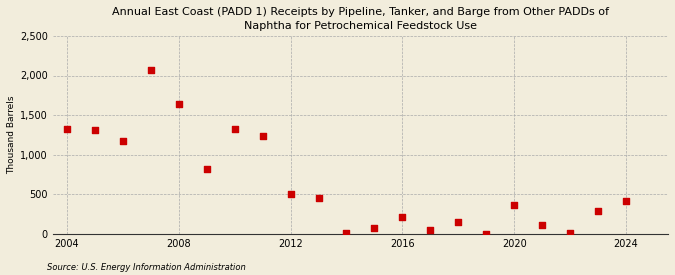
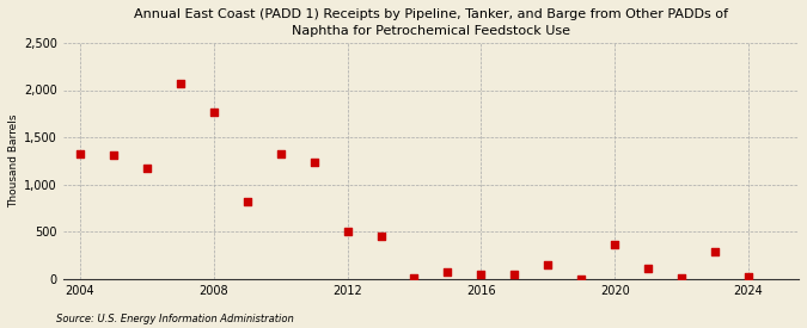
2008: 1,640 -> 1,770
2016: 220 -> 60
2024: 420 -> 20
